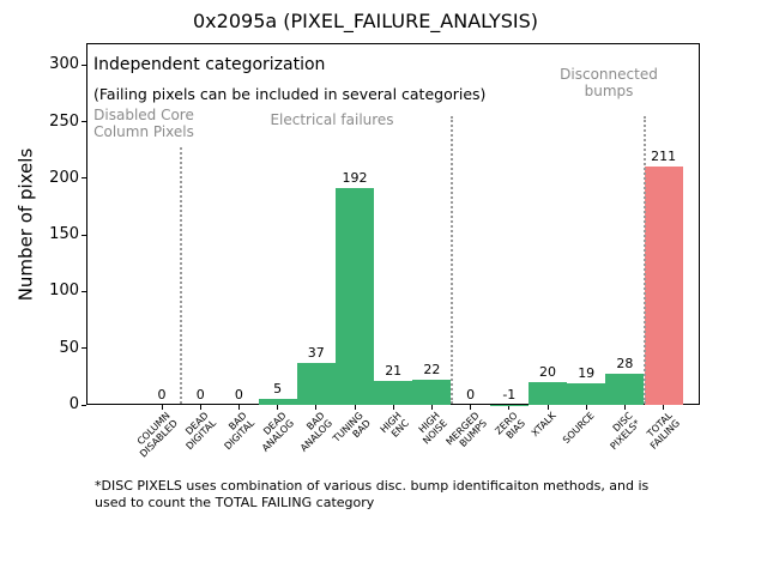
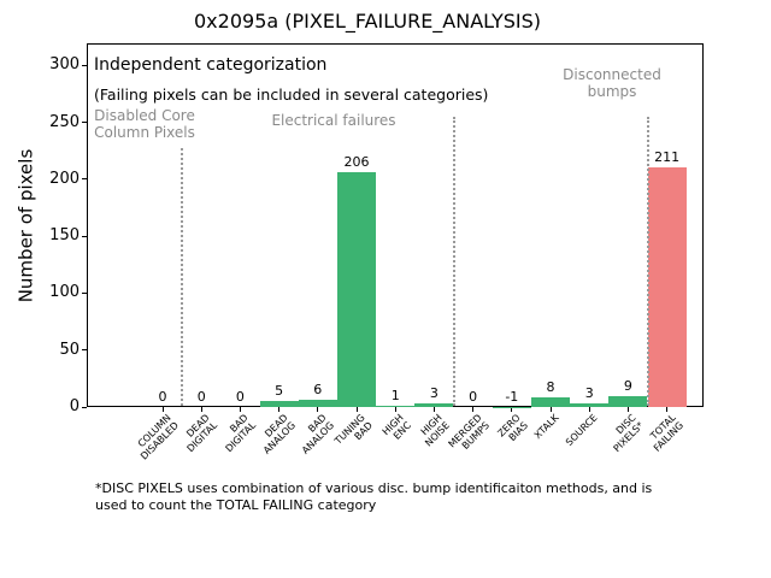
BAD ANALOG: 37 -> 6
TUNING BAD: 192 -> 206
HIGH ENC: 21 -> 1
HIGH NOISE: 22 -> 3
XTALK: 20 -> 8
SOURCE: 19 -> 3
DISC PIXELS*: 28 -> 9
